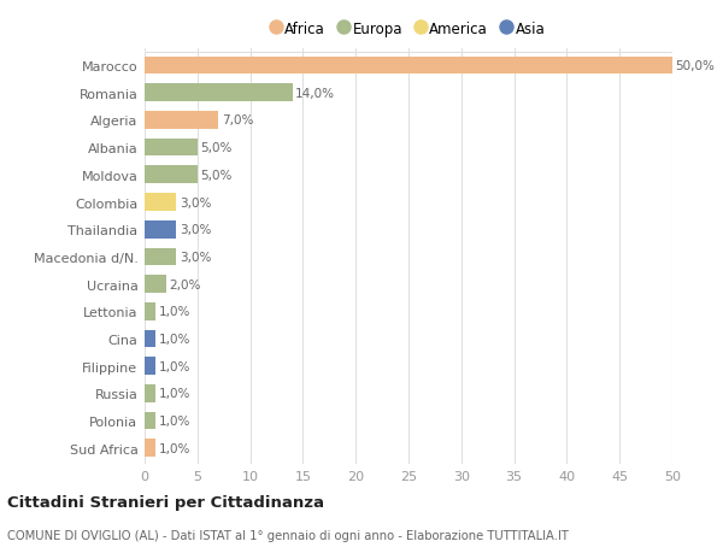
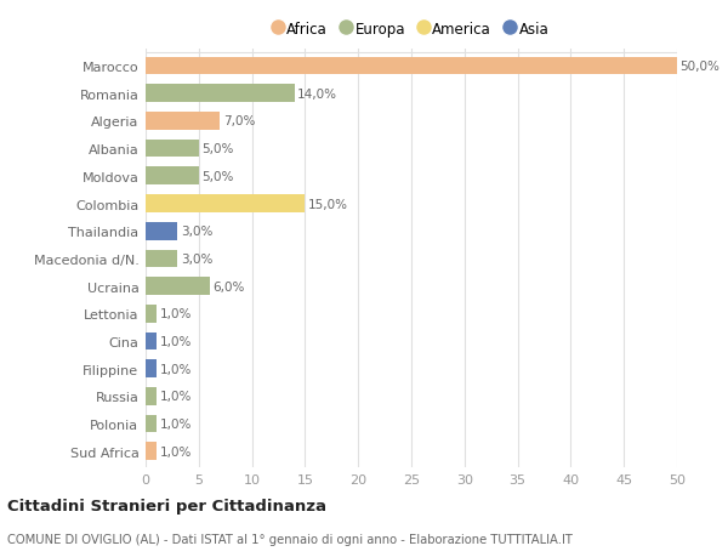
Colombia: 3,0% -> 15,0%
Ucraina: 2,0% -> 6,0%
